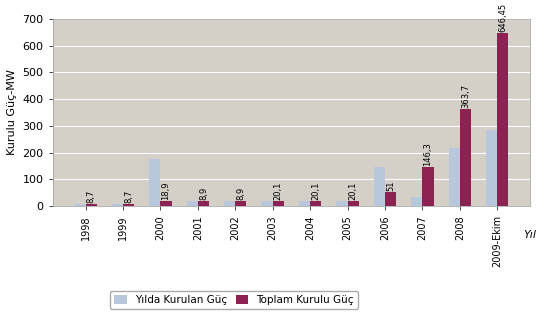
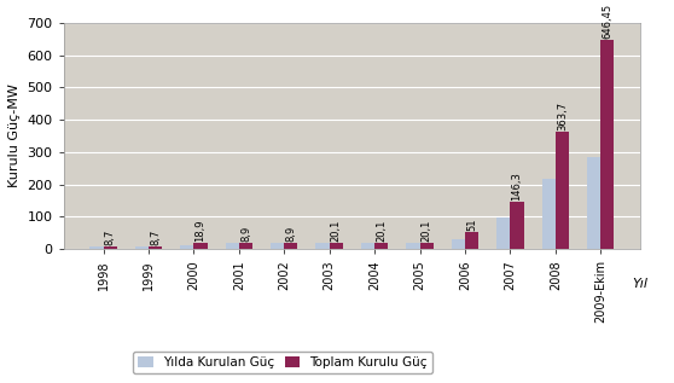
Yılda Kurulan Güç/2000: 175 -> 10
Yılda Kurulan Güç/2006: 145 -> 31
Yılda Kurulan Güç/2007: 35 -> 96
